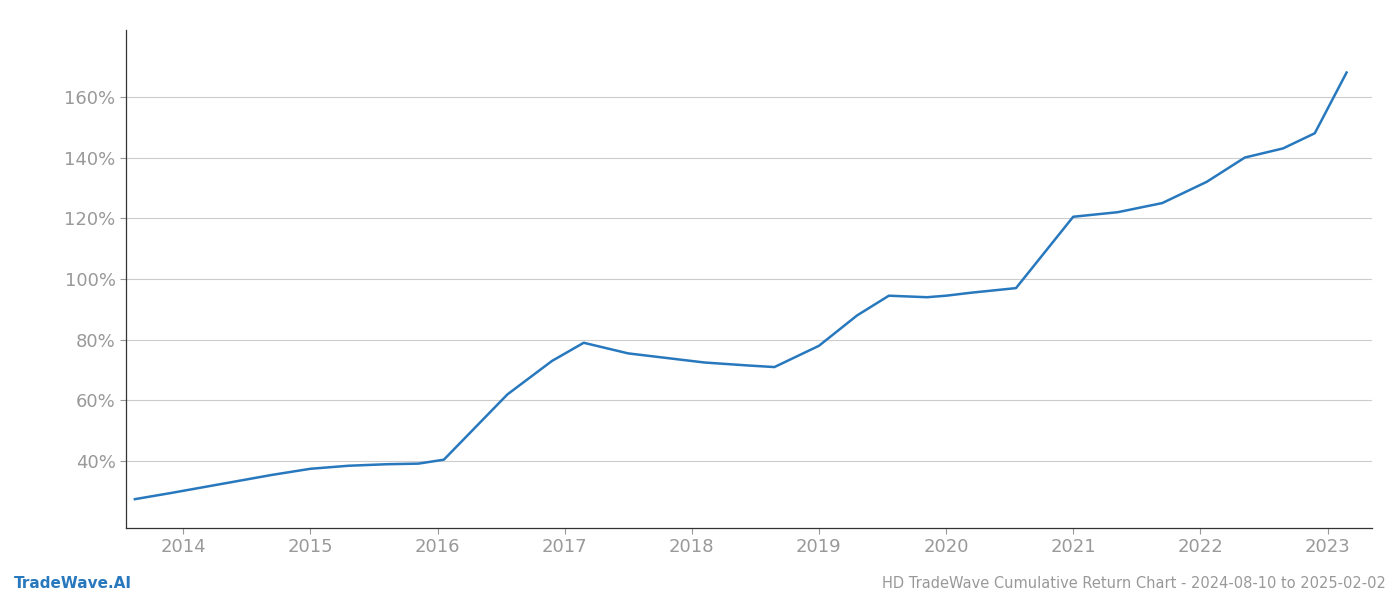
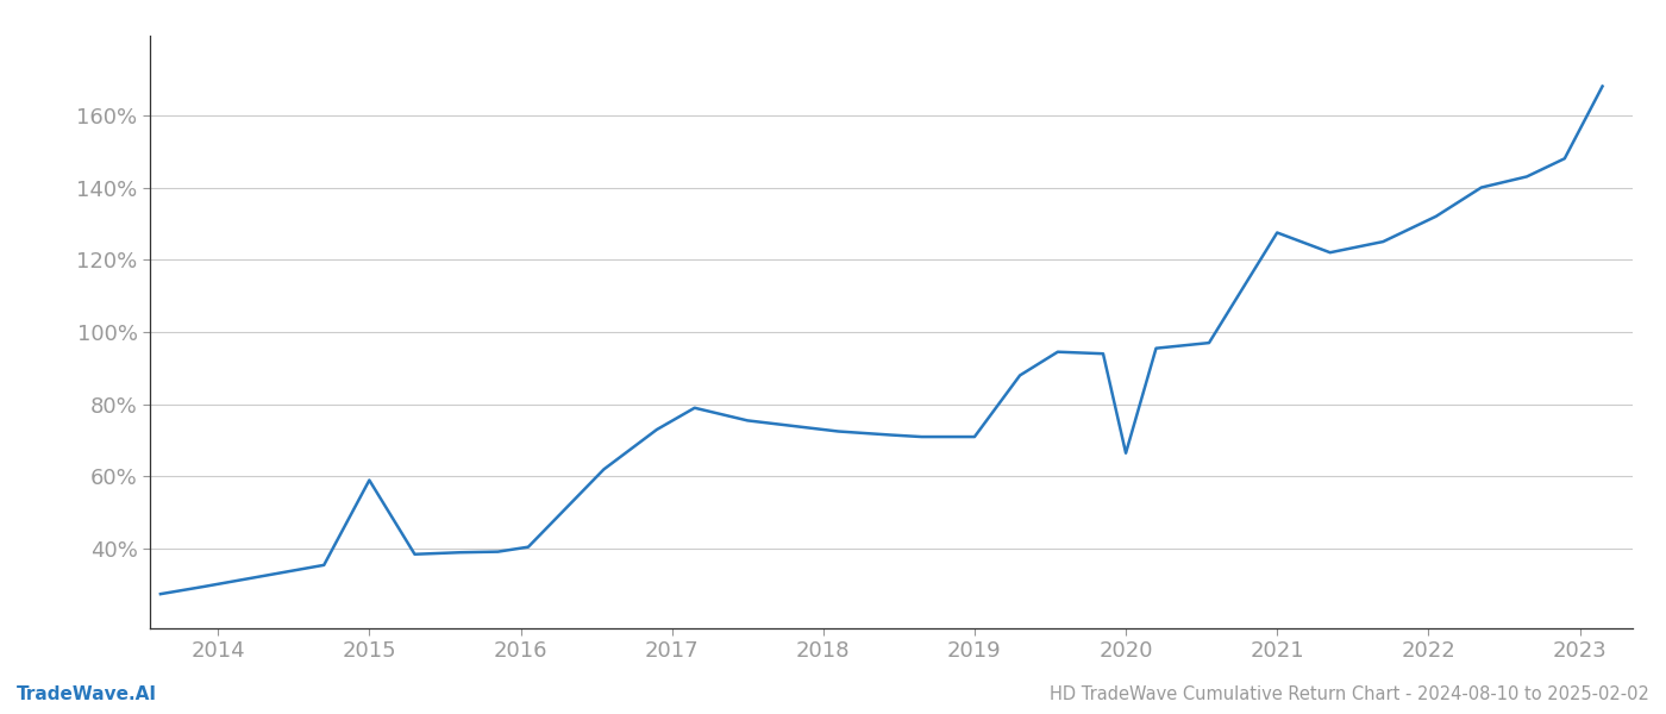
2015: 37.5% -> 59.0%
2019: 78.0% -> 71.0%
2020: 94.5% -> 66.5%
2021: 120.5% -> 127.5%
